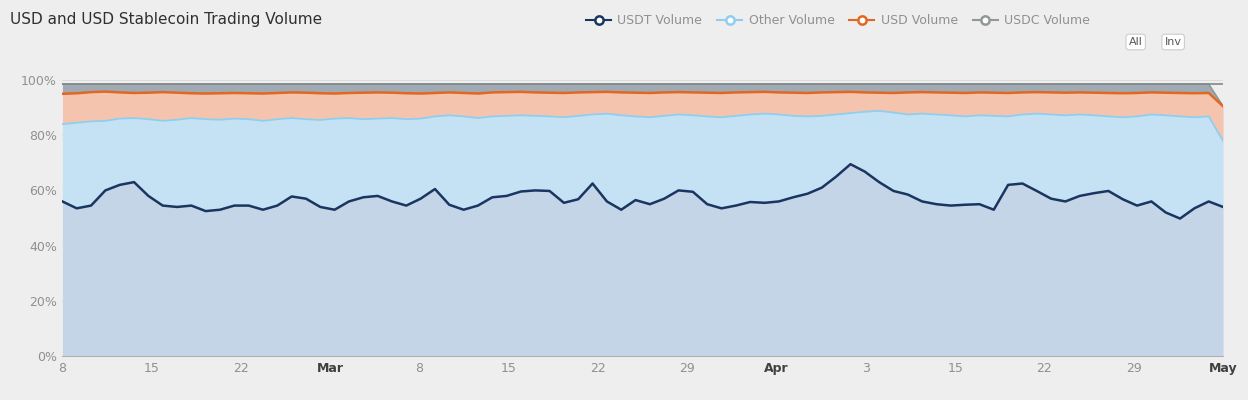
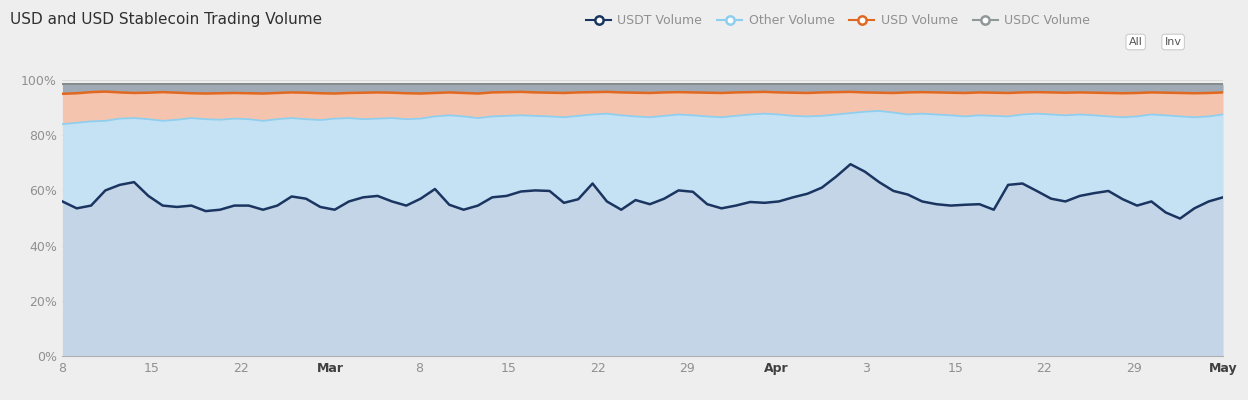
USDC Volume/May: 90.5% -> 98.5%
USD Volume/May: 90.5% -> 95.5%
Other Volume/May: 78.0% -> 87.5%
USDT Volume/May: 54.0% -> 57.5%
